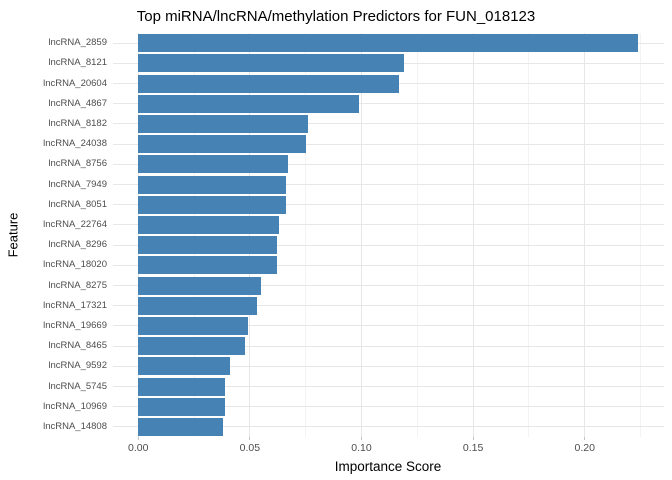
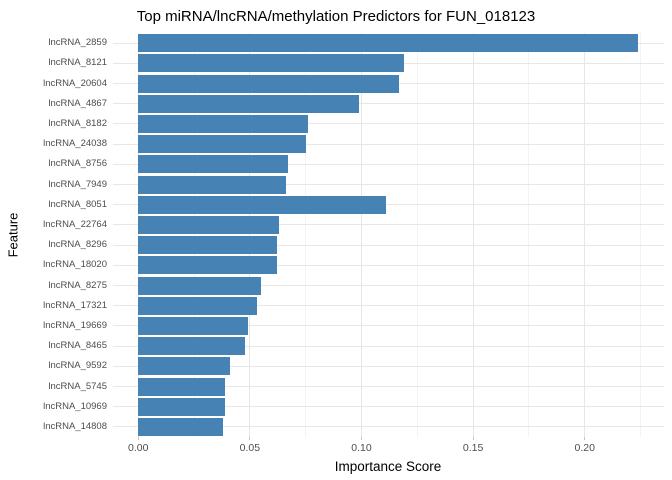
lncRNA_8051: 0.066 -> 0.111
